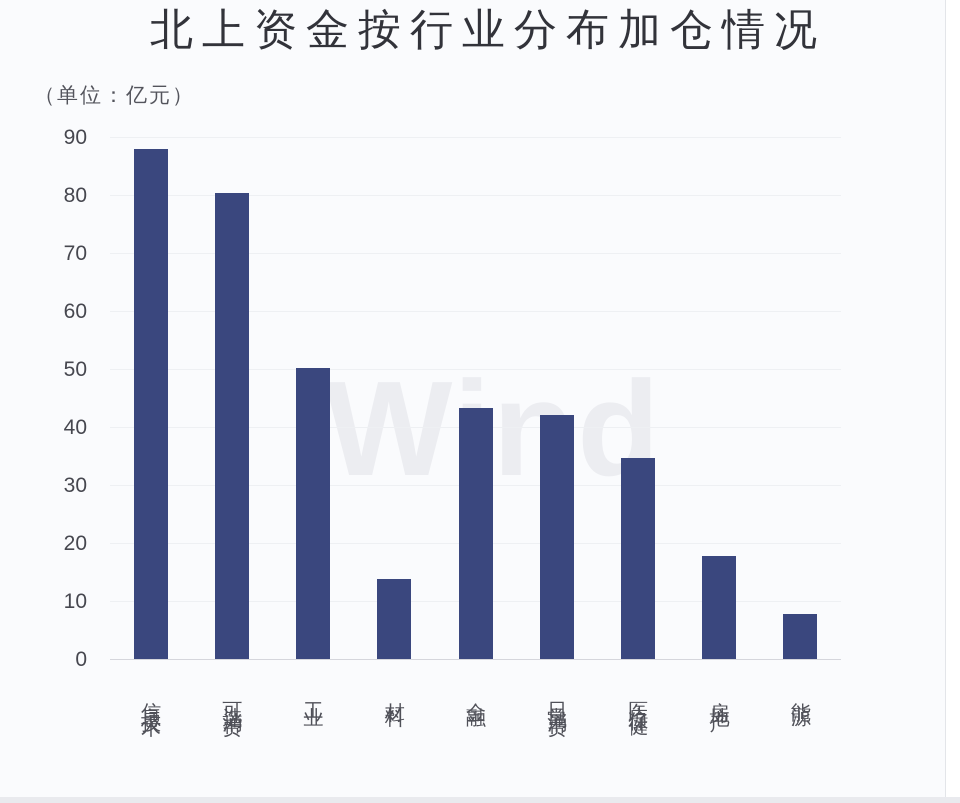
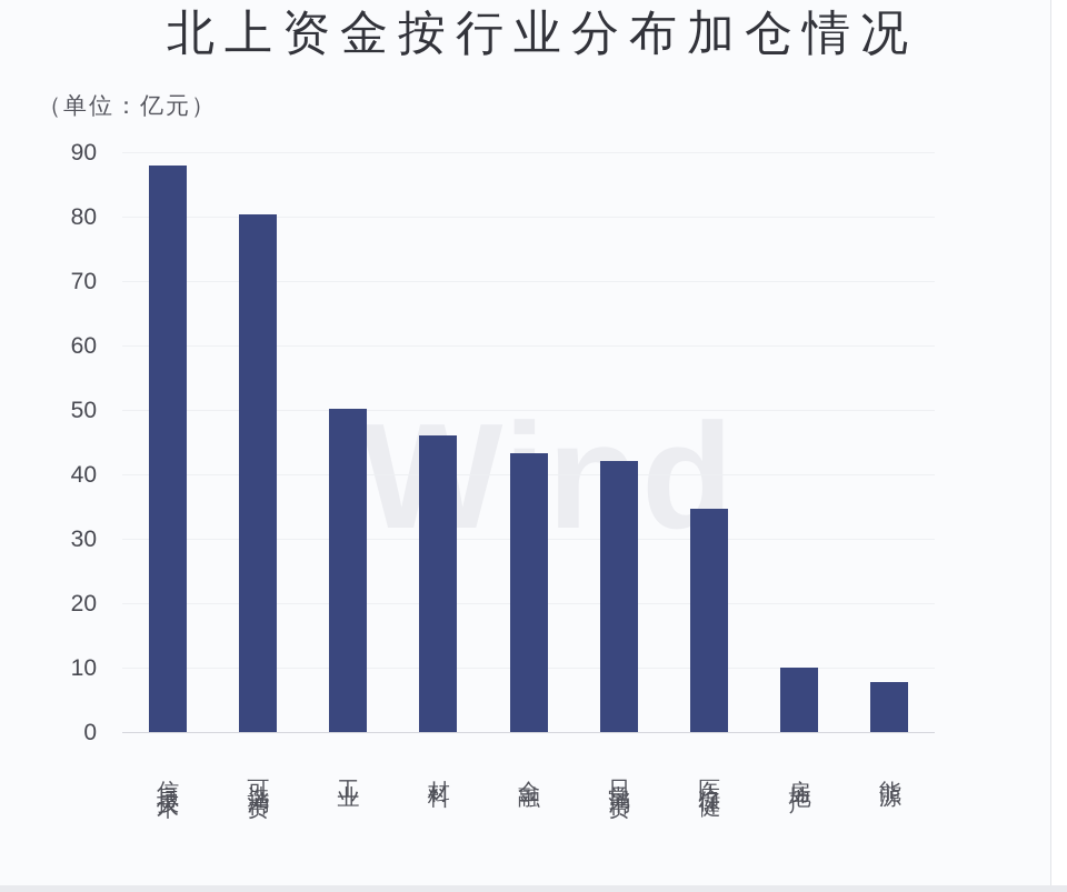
材料: 14 -> 46
房地产: 18 -> 10
